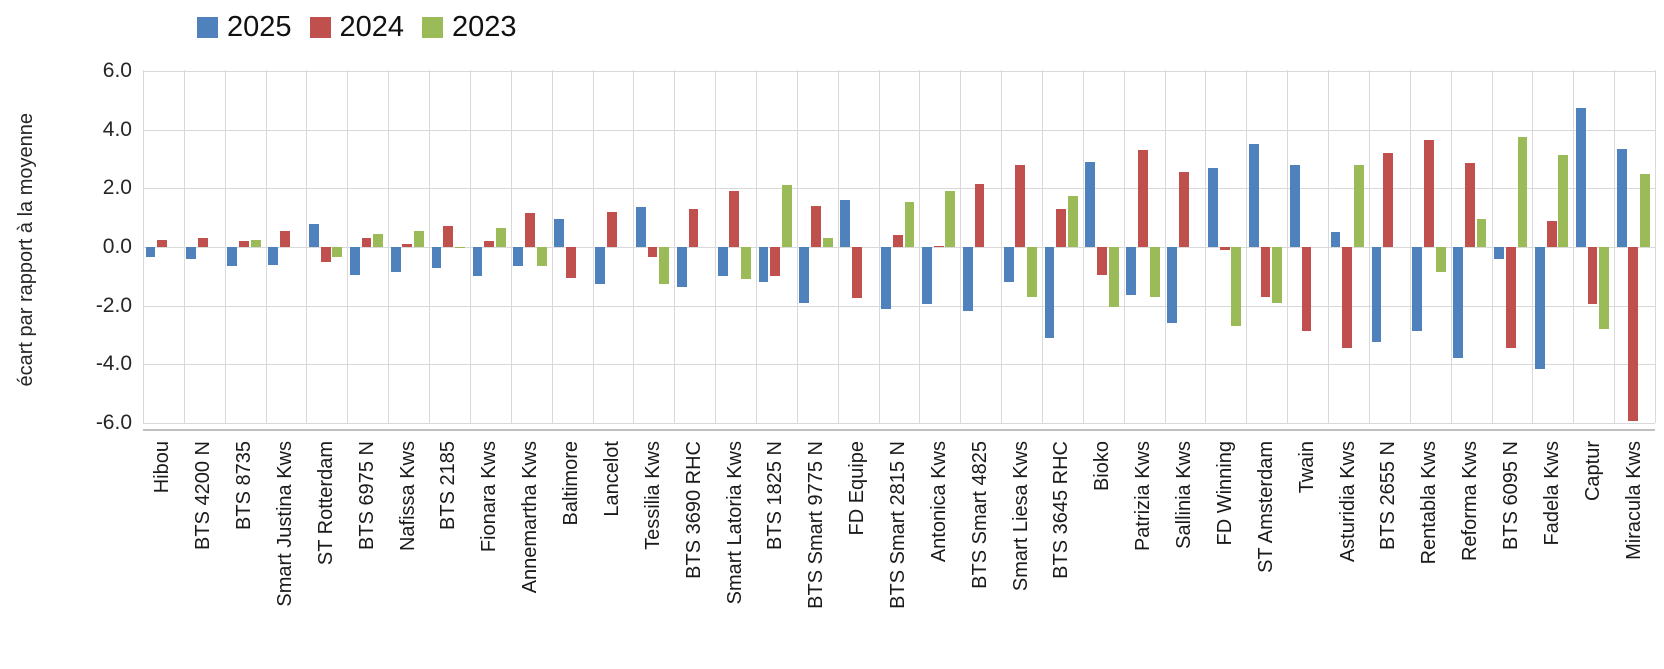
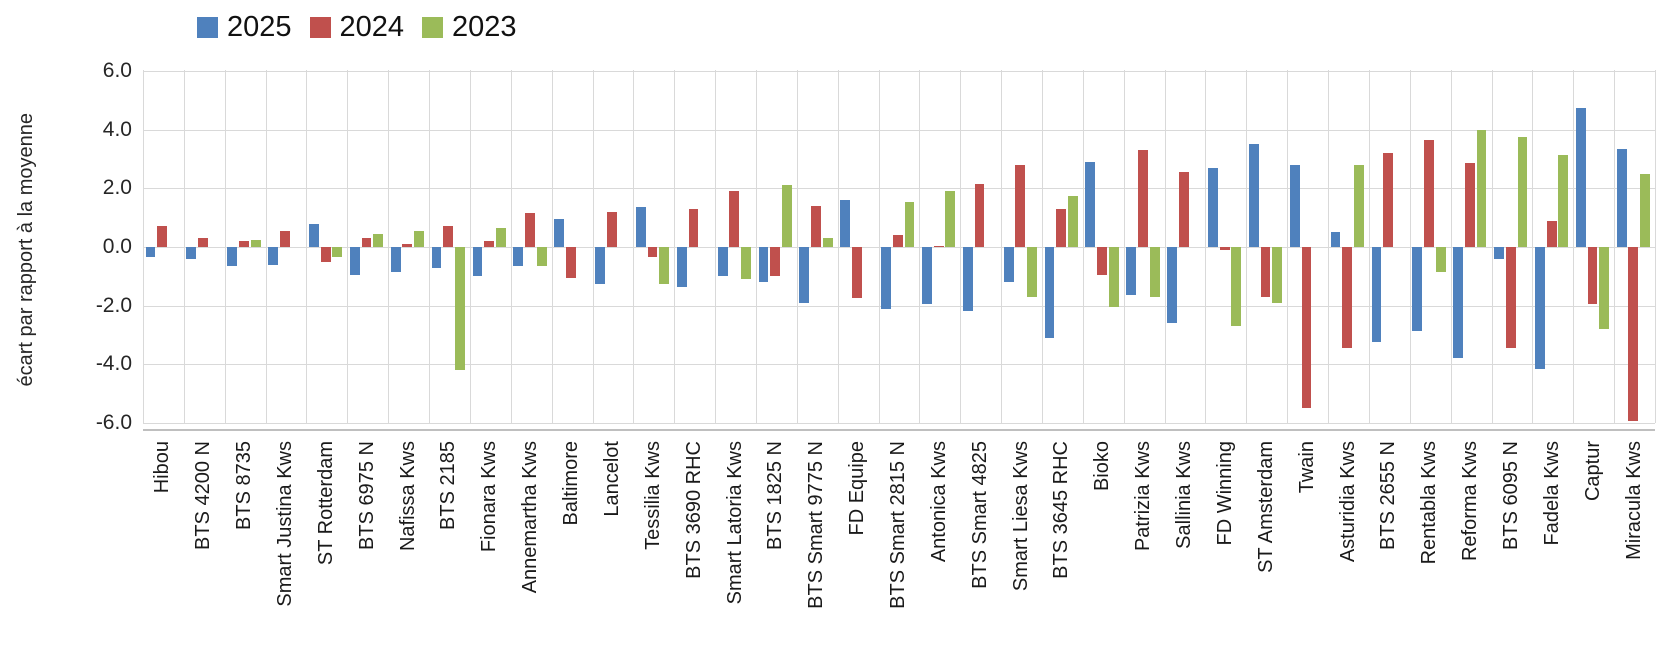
2024/Hibou: 0.2 -> 0.7
2023/BTS 2185: -0.1 -> -4.2
2024/Twain: -2.9 -> -5.5
2023/Reforma Kws: 0.9 -> 4.0
